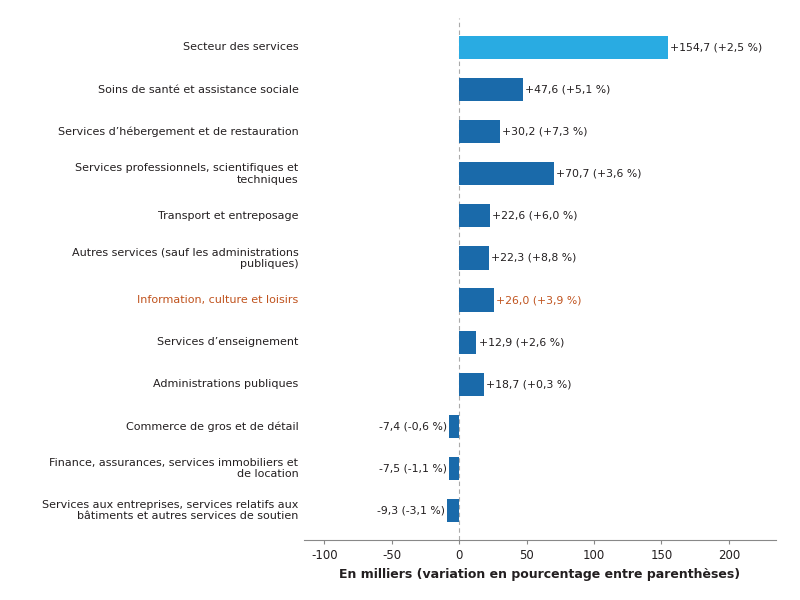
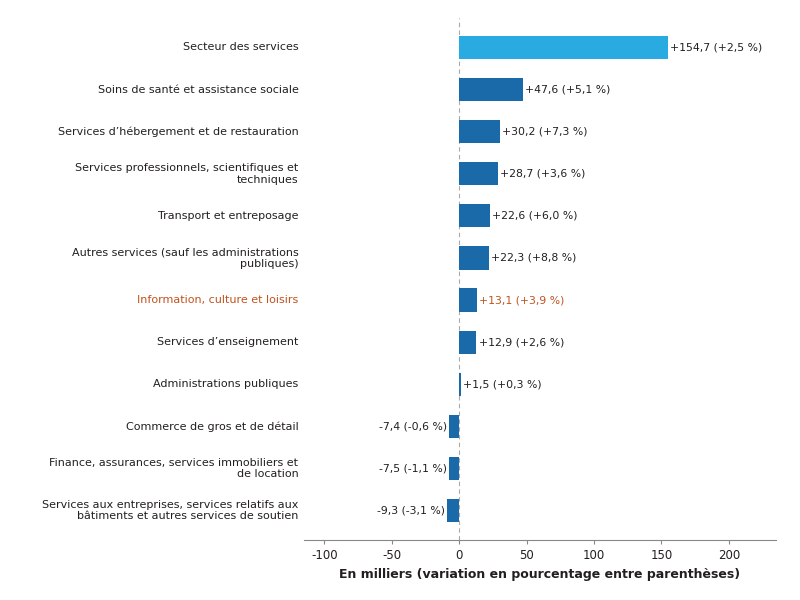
Services professionnels, scientifiques et techniques: +70,7 -> +28,7
Information, culture et loisirs: +26,0 -> +13,1
Administrations publiques: +18,7 -> +1,5
